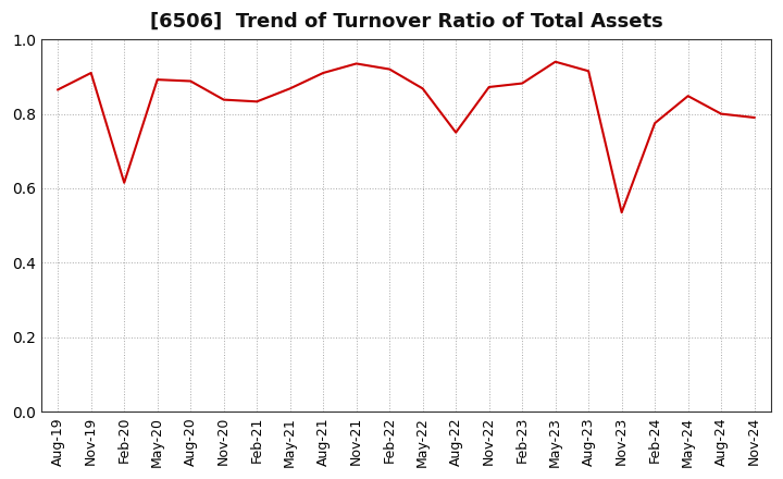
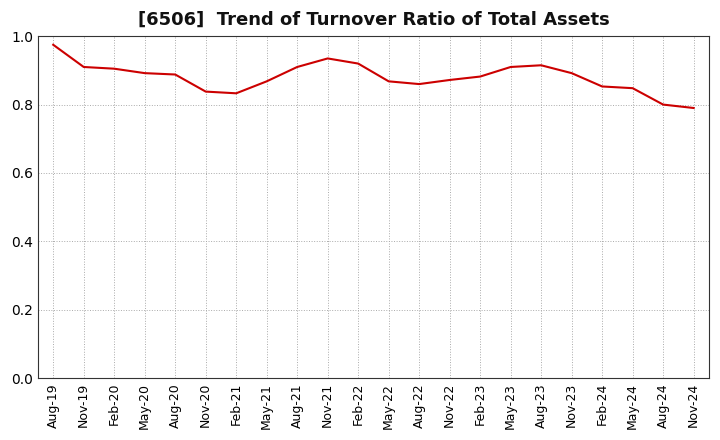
Aug-19: 0.865 -> 0.975
Feb-20: 0.615 -> 0.905
Aug-22: 0.750 -> 0.860
May-23: 0.940 -> 0.910
Nov-23: 0.535 -> 0.892
Feb-24: 0.775 -> 0.853
